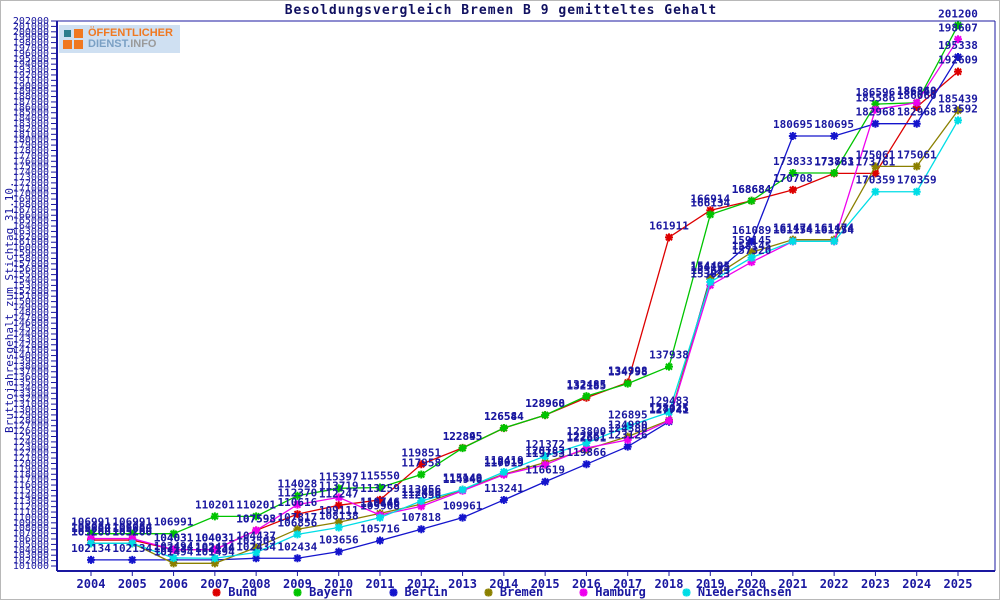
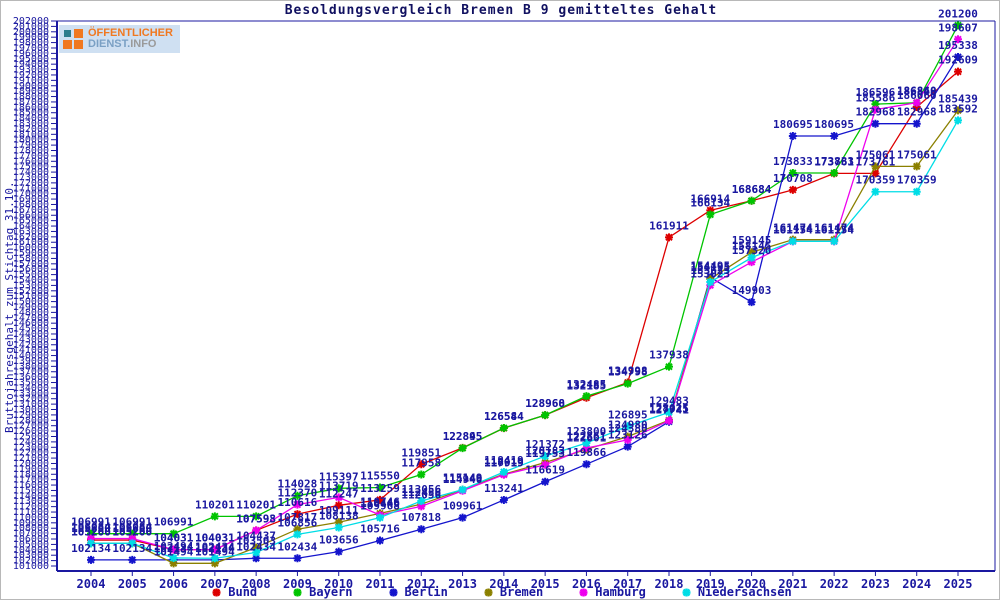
Berlin/2020: 161089 -> 149903
